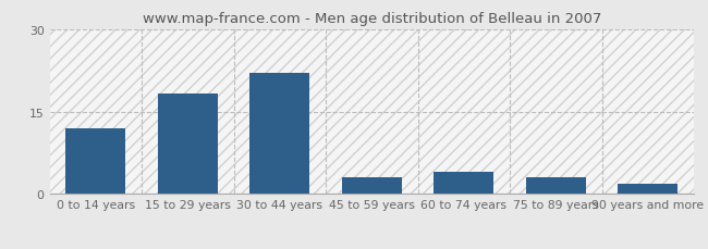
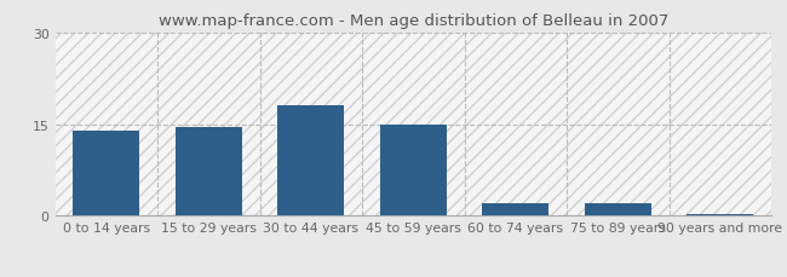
0 to 14 years: 12.0 -> 14.0
15 to 29 years: 18.2 -> 14.5
30 to 44 years: 22.0 -> 18.0
45 to 59 years: 3.0 -> 15.0
60 to 74 years: 4.0 -> 2.0
75 to 89 years: 3.0 -> 2.0
90 years and more: 1.8 -> 0.2
